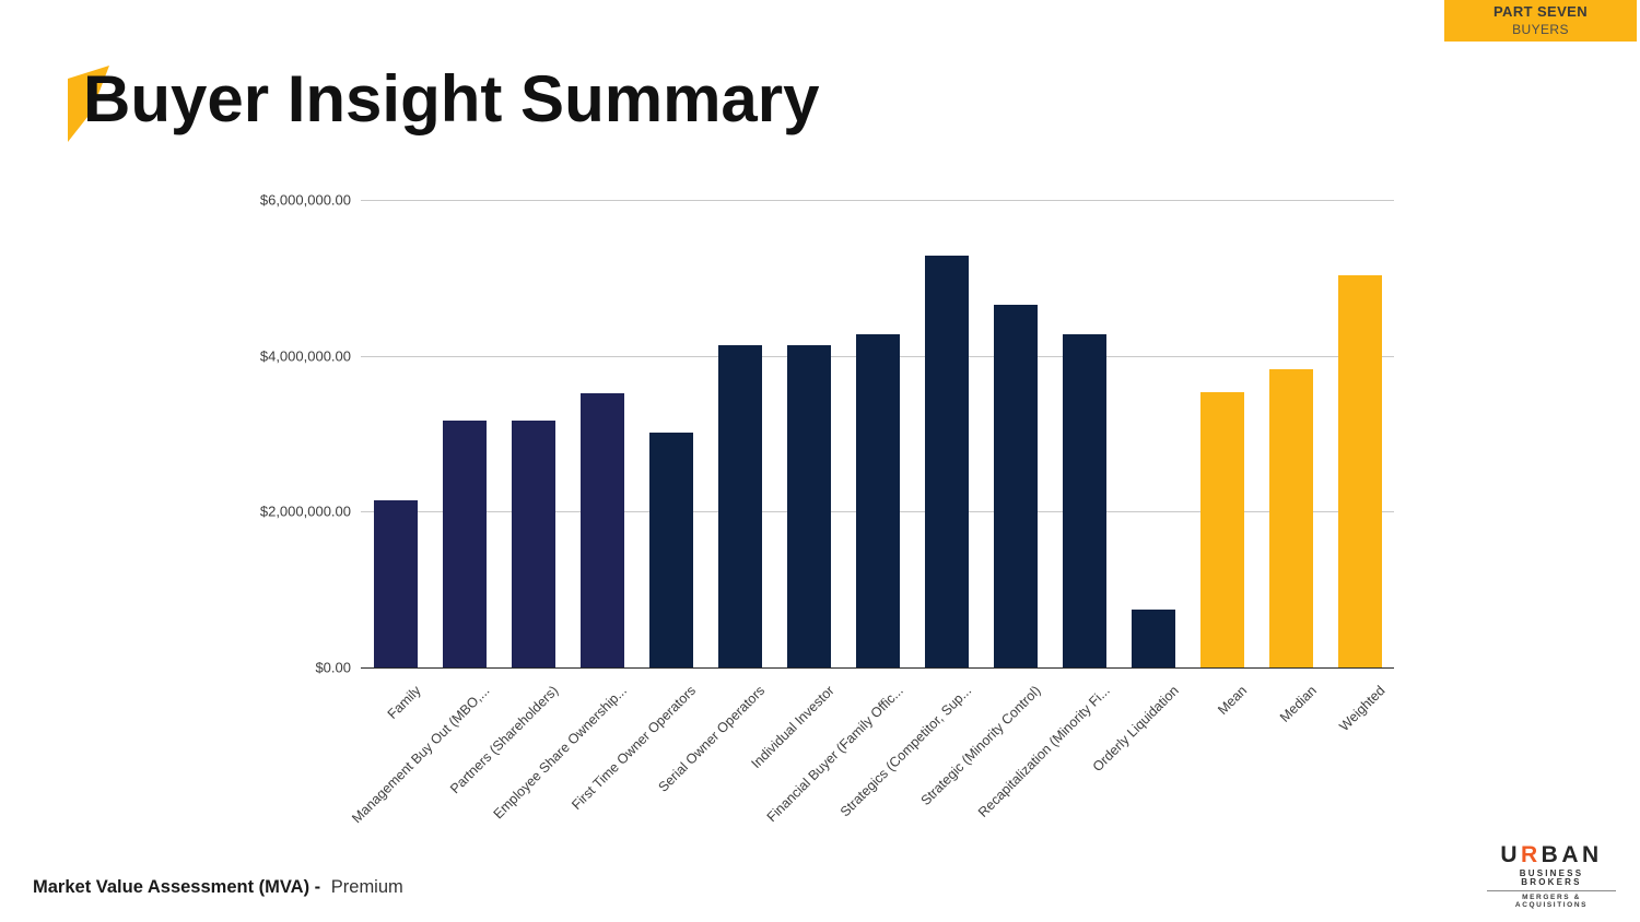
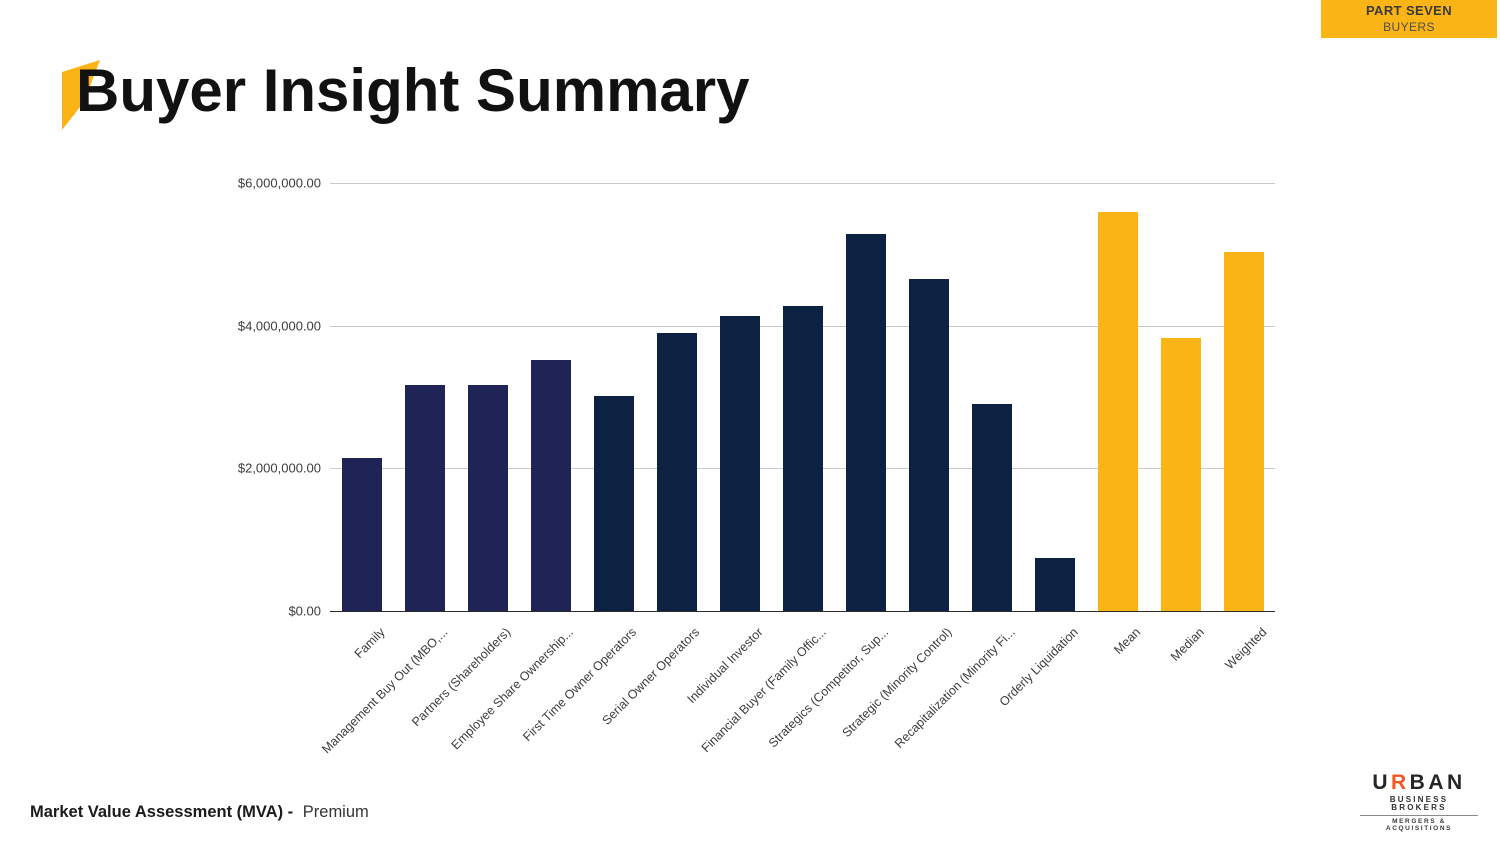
Serial Owner Operators: $4100000 -> $3900000
Recapitalization (Minority Fi...: $4300000 -> $2900000
Mean: $3500000 -> $5600000
